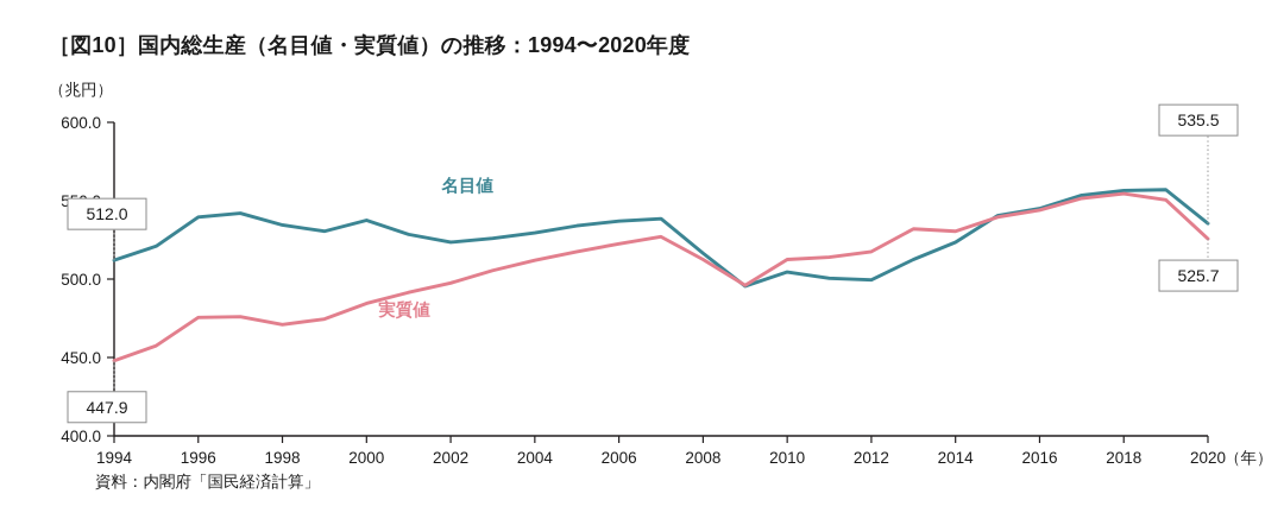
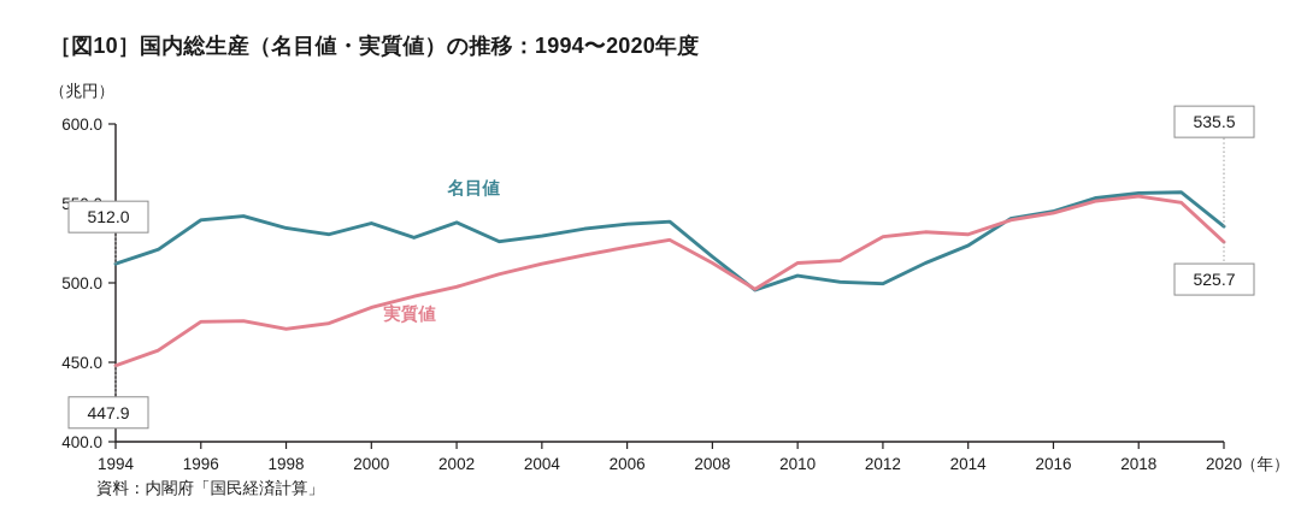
名目値/2002: 524 -> 538
実質値/2012: 518 -> 529
